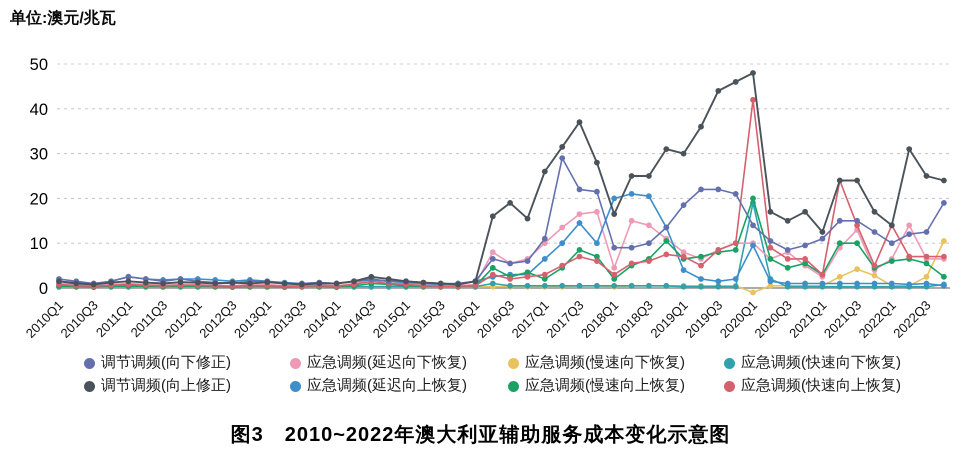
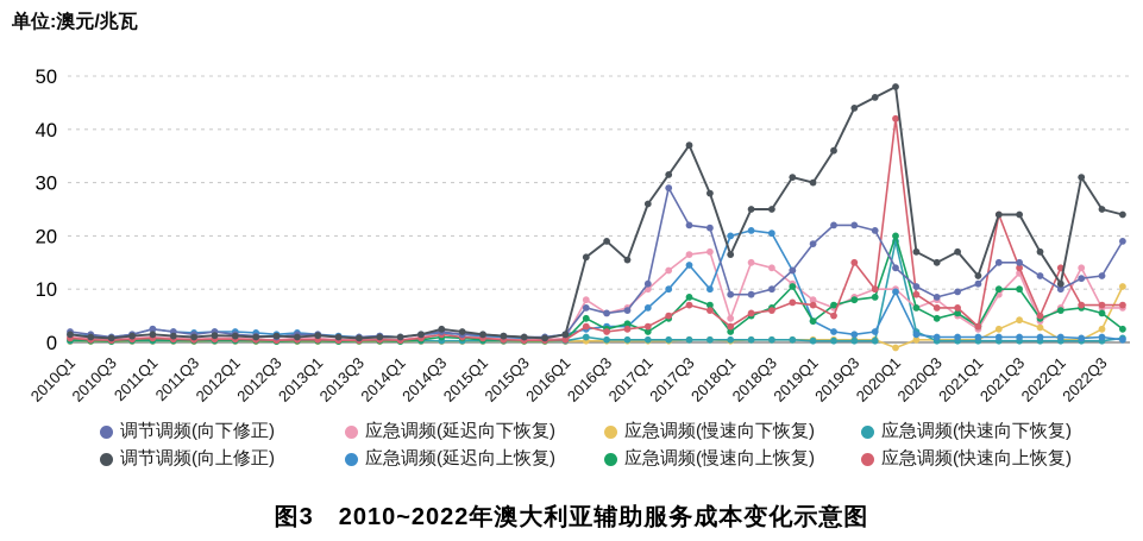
应急调频(慢速向上恢复)/2019Q1: 6 -> 4
应急调频(快速向上恢复)/2019Q3: 8 -> 15
调节调频(向上修正)/2022Q1: 14 -> 11
